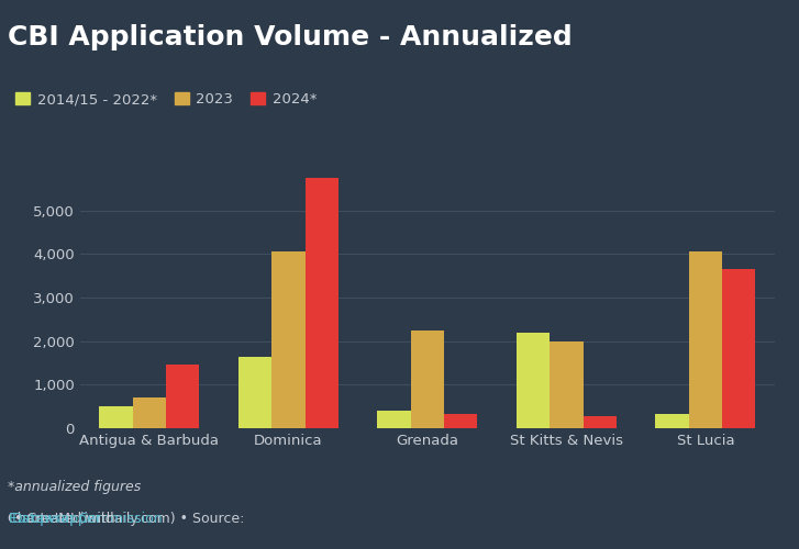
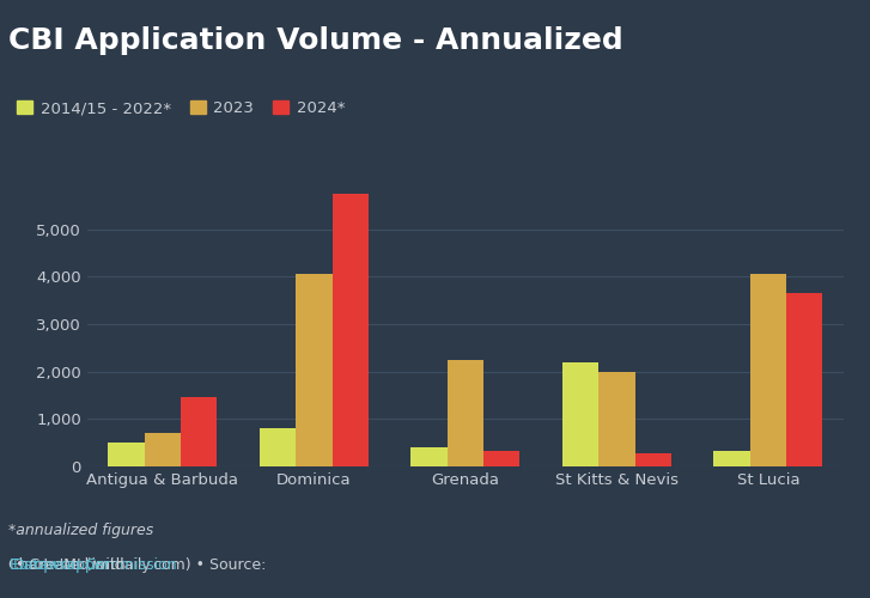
2014/15 - 2022*/Dominica: 1,650 -> 800
